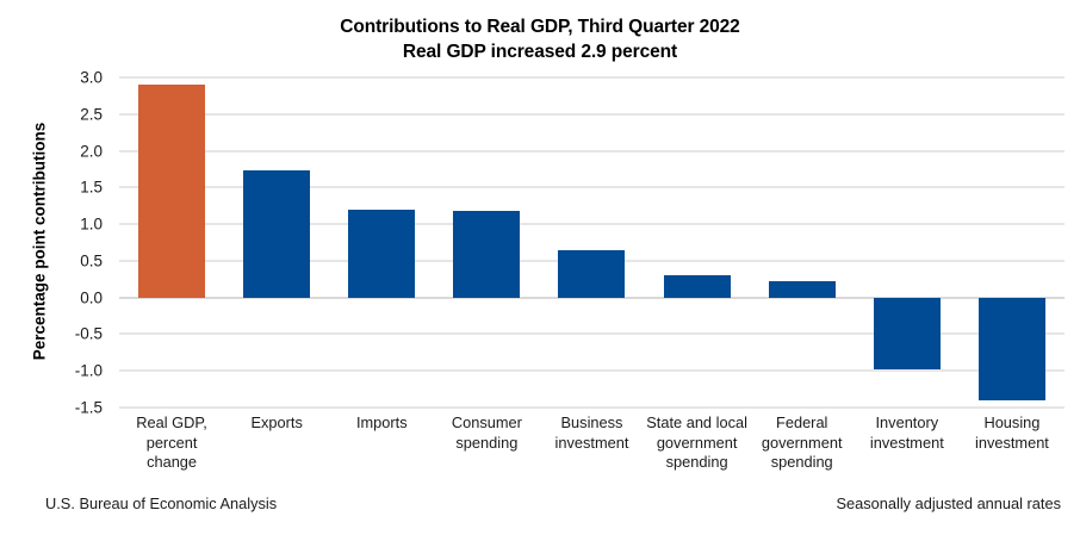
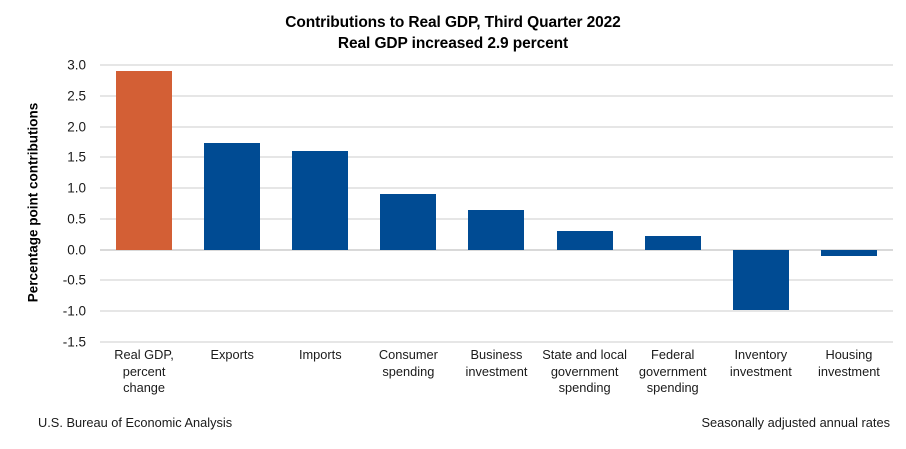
Imports: 1.2 -> 1.6
Consumer spending: 1.2 -> 0.9
Housing investment: -1.4 -> -0.1
